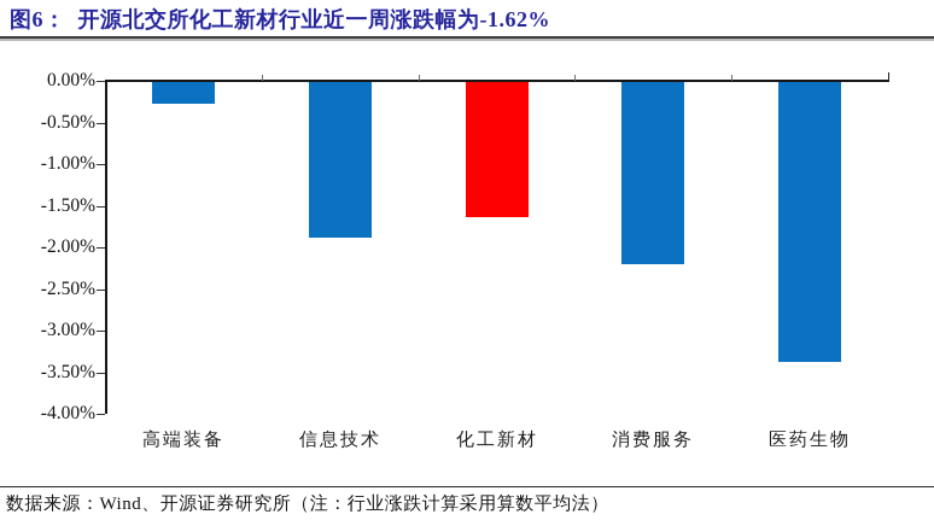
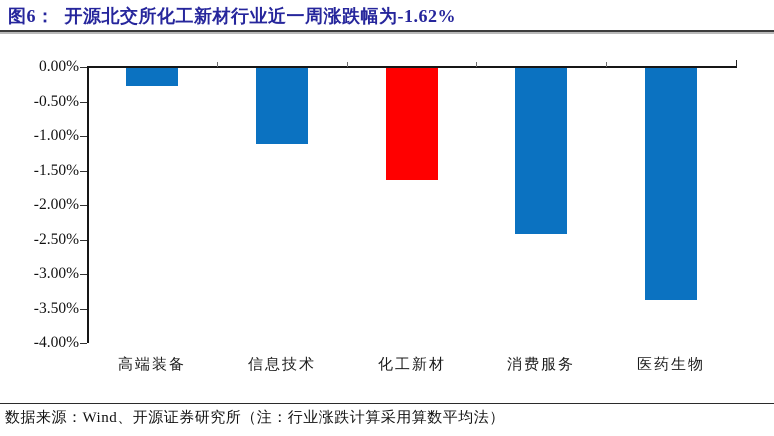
信息技术: -1.9% -> -1.1%
消费服务: -2.2% -> -2.4%
